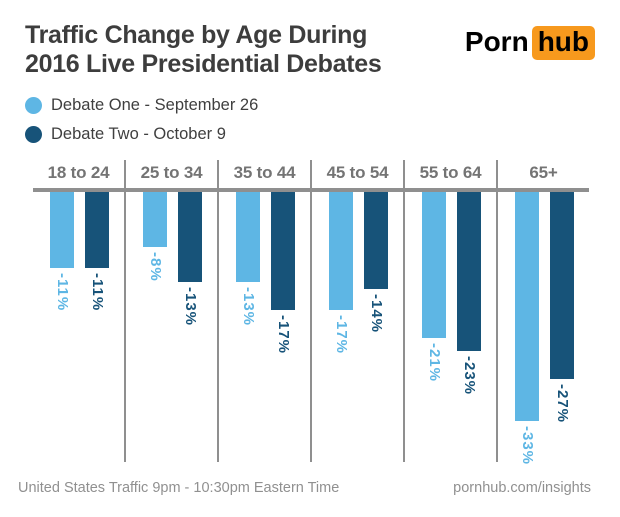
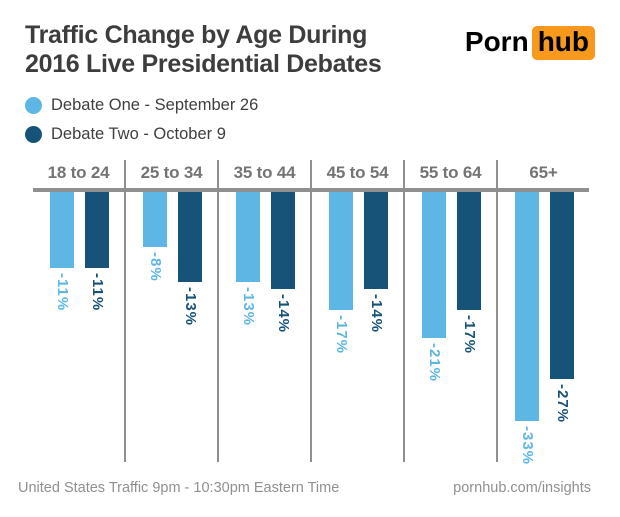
Debate Two - October 9/35 to 44: -17% -> -14%
Debate Two - October 9/55 to 64: -23% -> -17%
